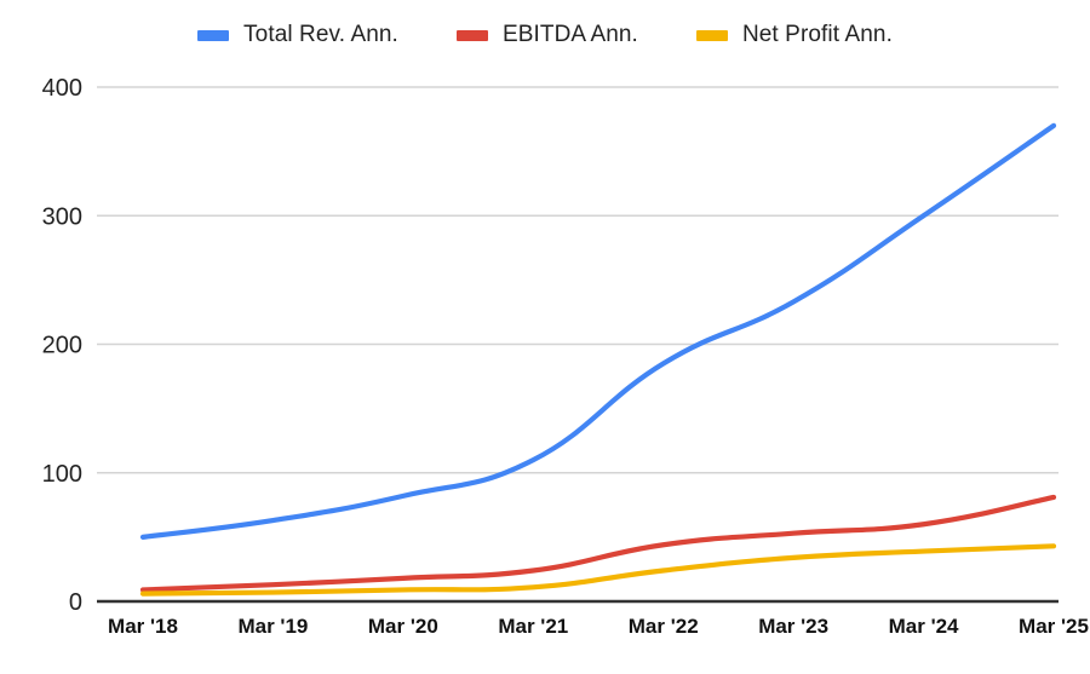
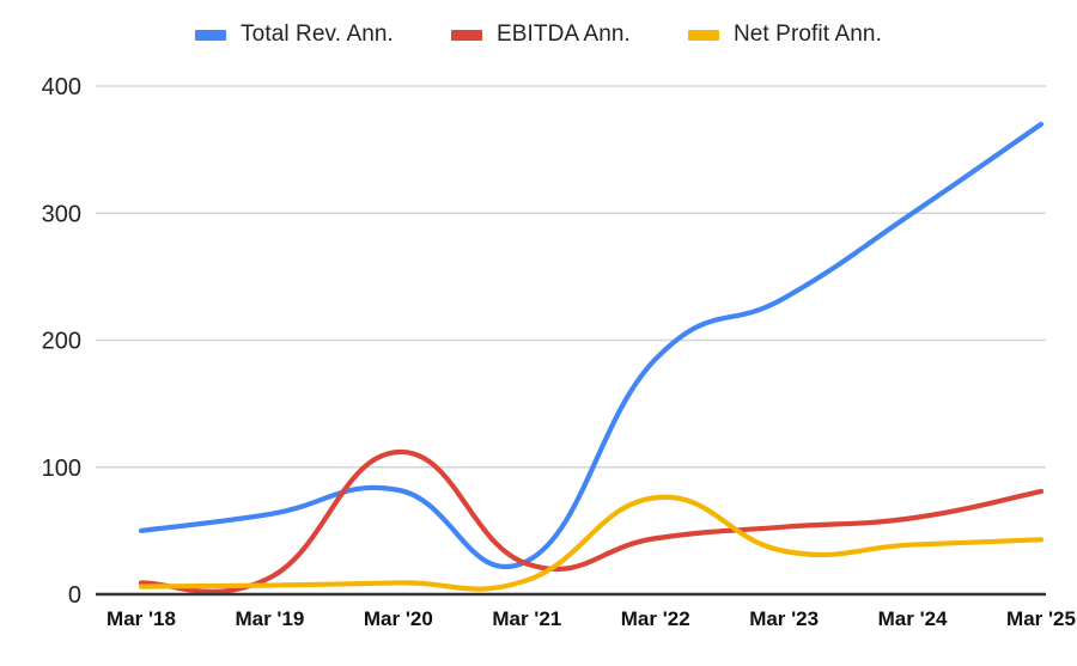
EBITDA Ann./Mar '20: 18 -> 112
Total Rev. Ann./Mar '21: 110 -> 26
Net Profit Ann./Mar '22: 24 -> 76
